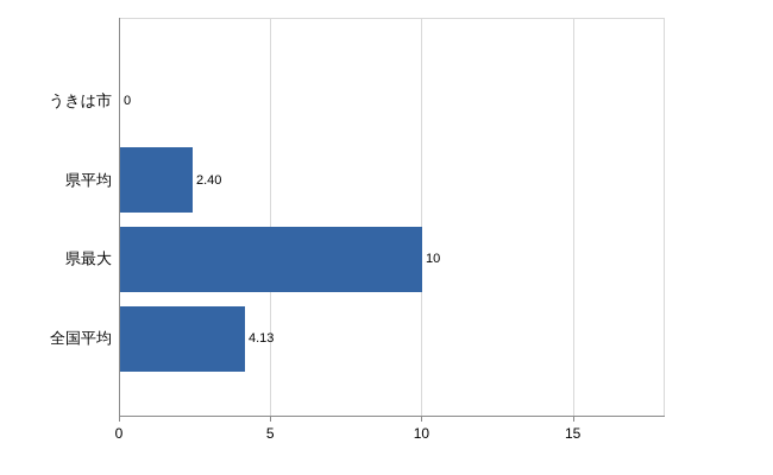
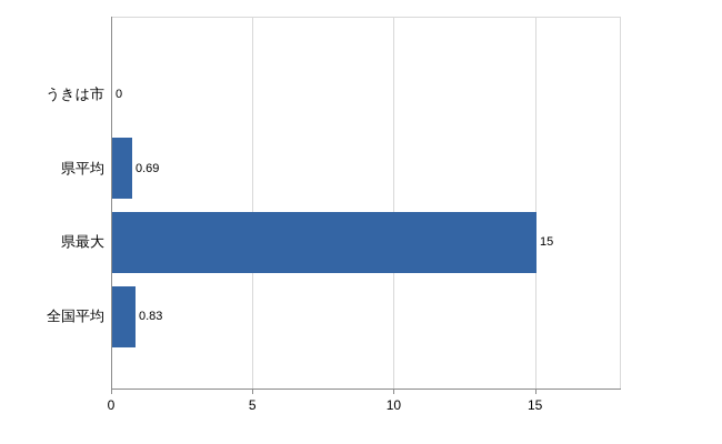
県平均: 2.40 -> 0.69
県最大: 10 -> 15
全国平均: 4.13 -> 0.83
